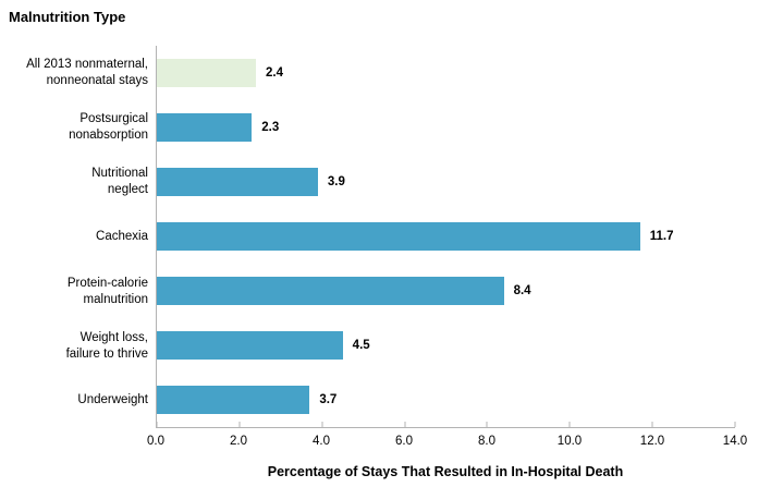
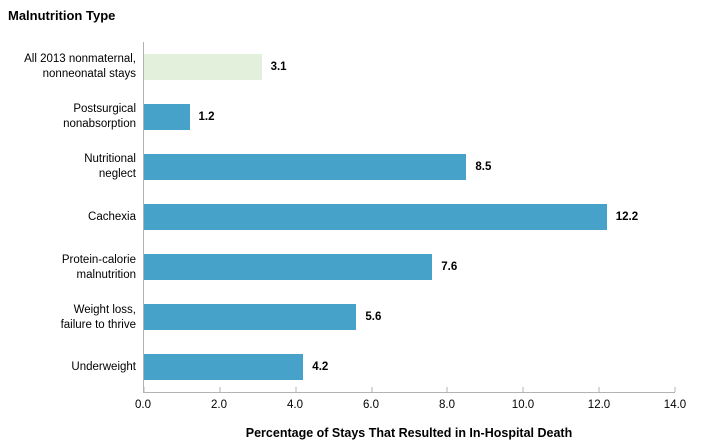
All 2013 nonmaternal, nonneonatal stays: 2.4 -> 3.1
Postsurgical nonabsorption: 2.3 -> 1.2
Nutritional neglect: 3.9 -> 8.5
Cachexia: 11.7 -> 12.2
Protein-calorie malnutrition: 8.4 -> 7.6
Weight loss, failure to thrive: 4.5 -> 5.6
Underweight: 3.7 -> 4.2
